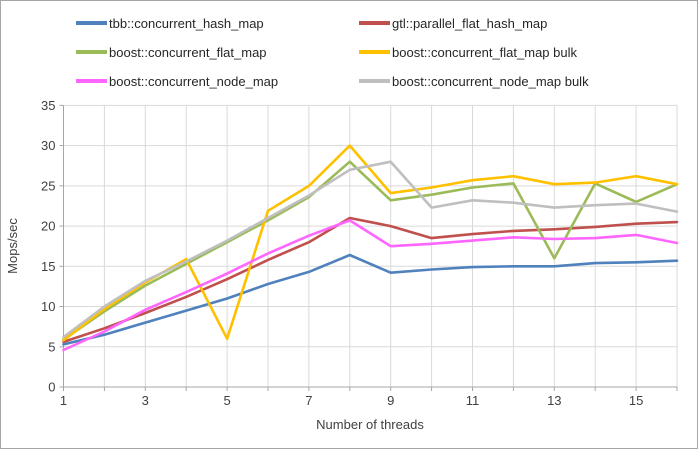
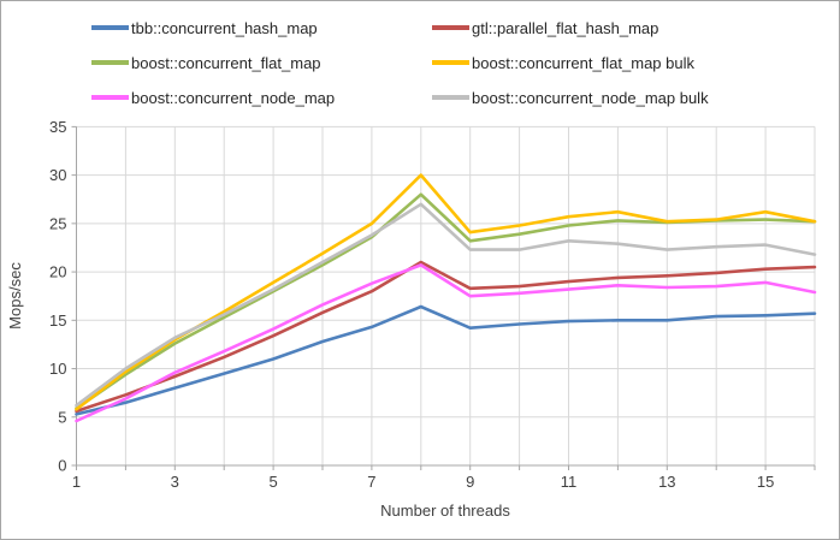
boost::concurrent_flat_map bulk/5: 6 -> 19
gtl::parallel_flat_hash_map/9: 20 -> 18
boost::concurrent_node_map bulk/9: 28 -> 22
boost::concurrent_flat_map/13: 16 -> 25
boost::concurrent_flat_map/15: 23 -> 25
